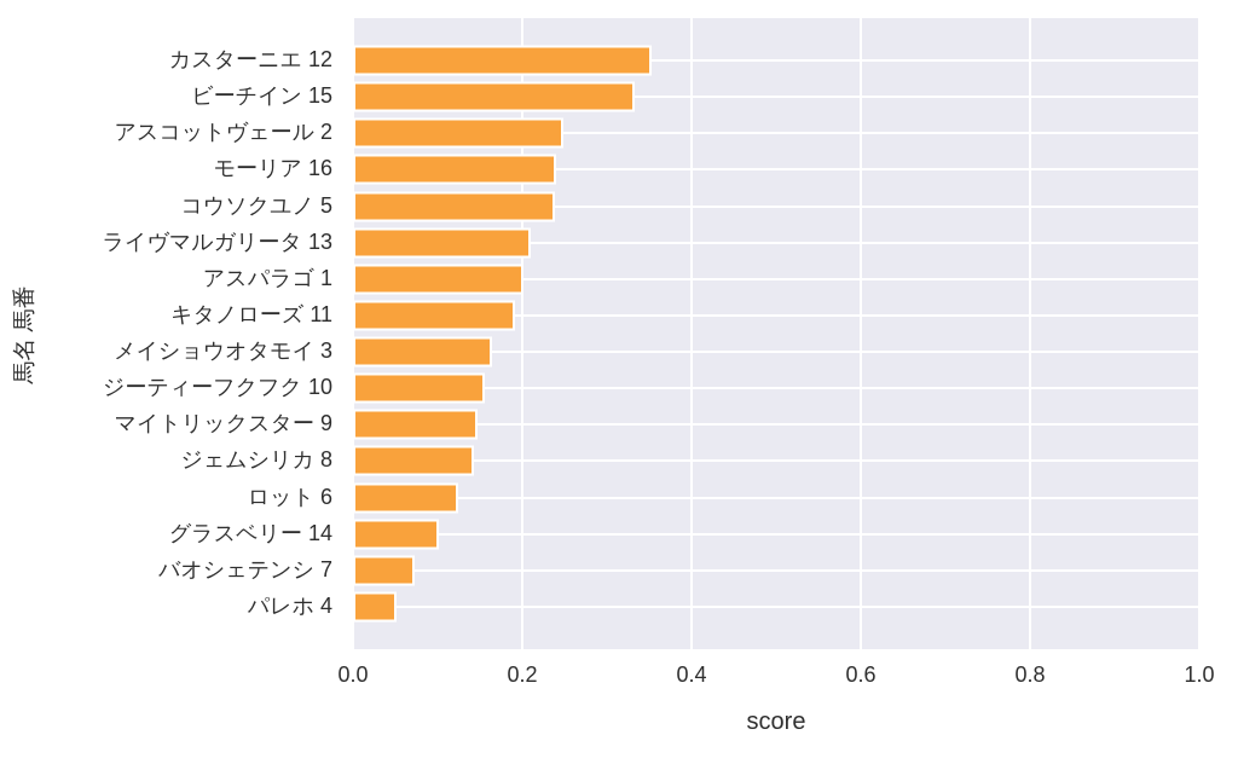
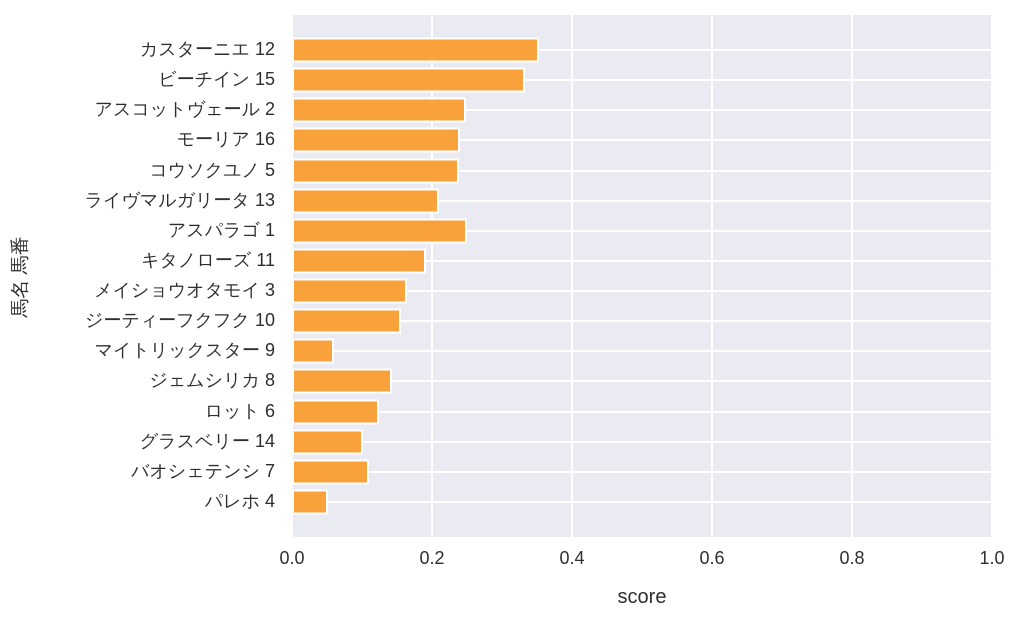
アスパラゴ 1: 0.20 -> 0.25
マイトリックスター 9: 0.15 -> 0.06
バオシェテンシ 7: 0.07 -> 0.11
